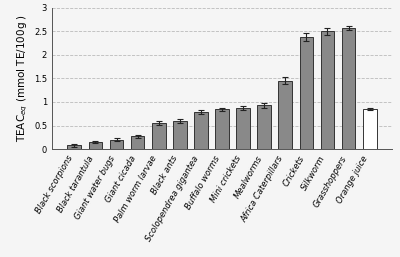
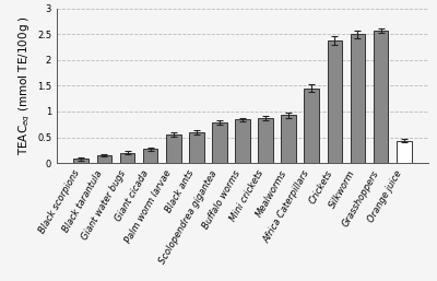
Orange juice: 0.85 -> 0.43
